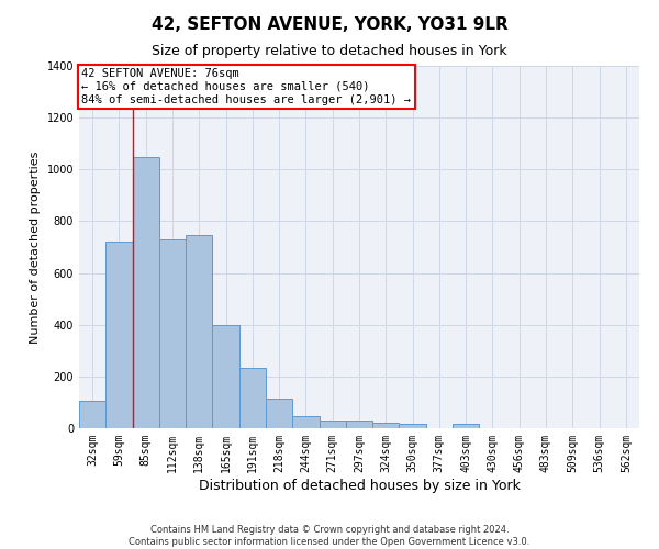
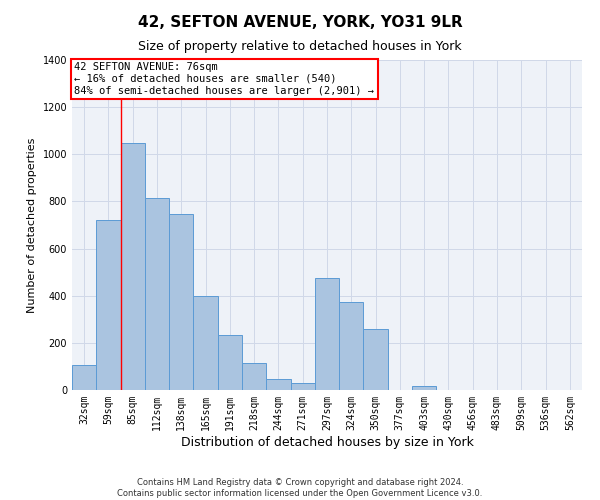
112sqm: 730 -> 815
297sqm: 28 -> 475
324sqm: 22 -> 375
350sqm: 15 -> 260
